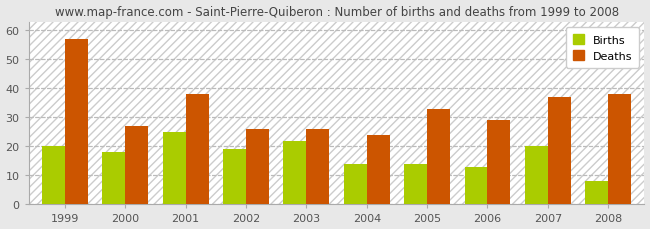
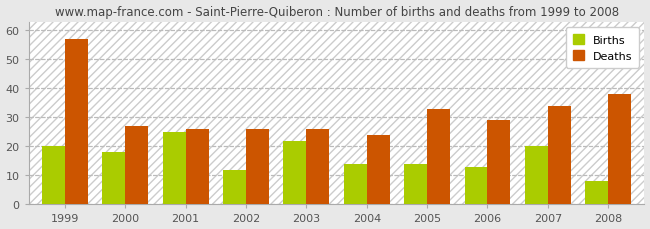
Deaths/2001: 38 -> 26
Births/2002: 19 -> 12
Deaths/2007: 37 -> 34
